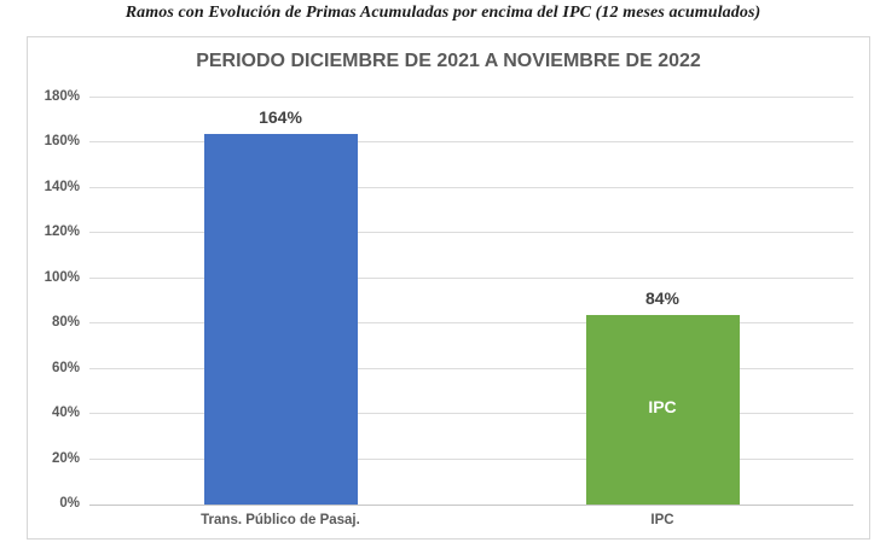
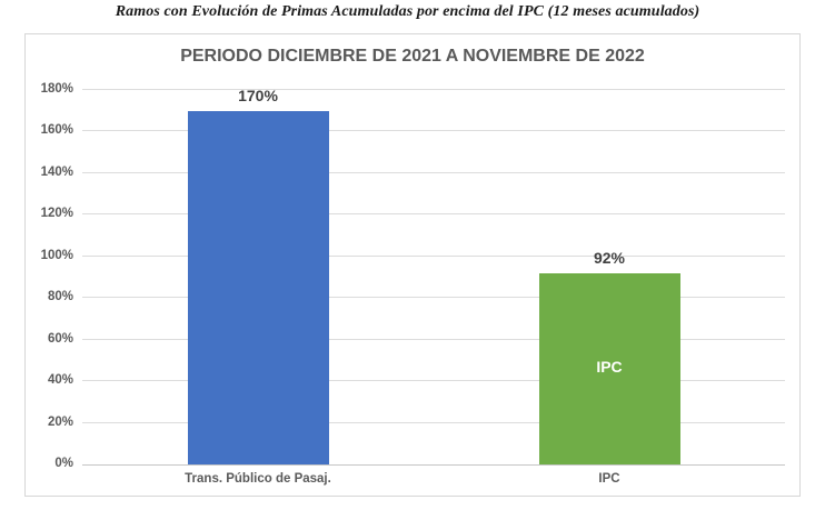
Trans. Público de Pasaj.: 164% -> 170%
IPC: 84% -> 92%
